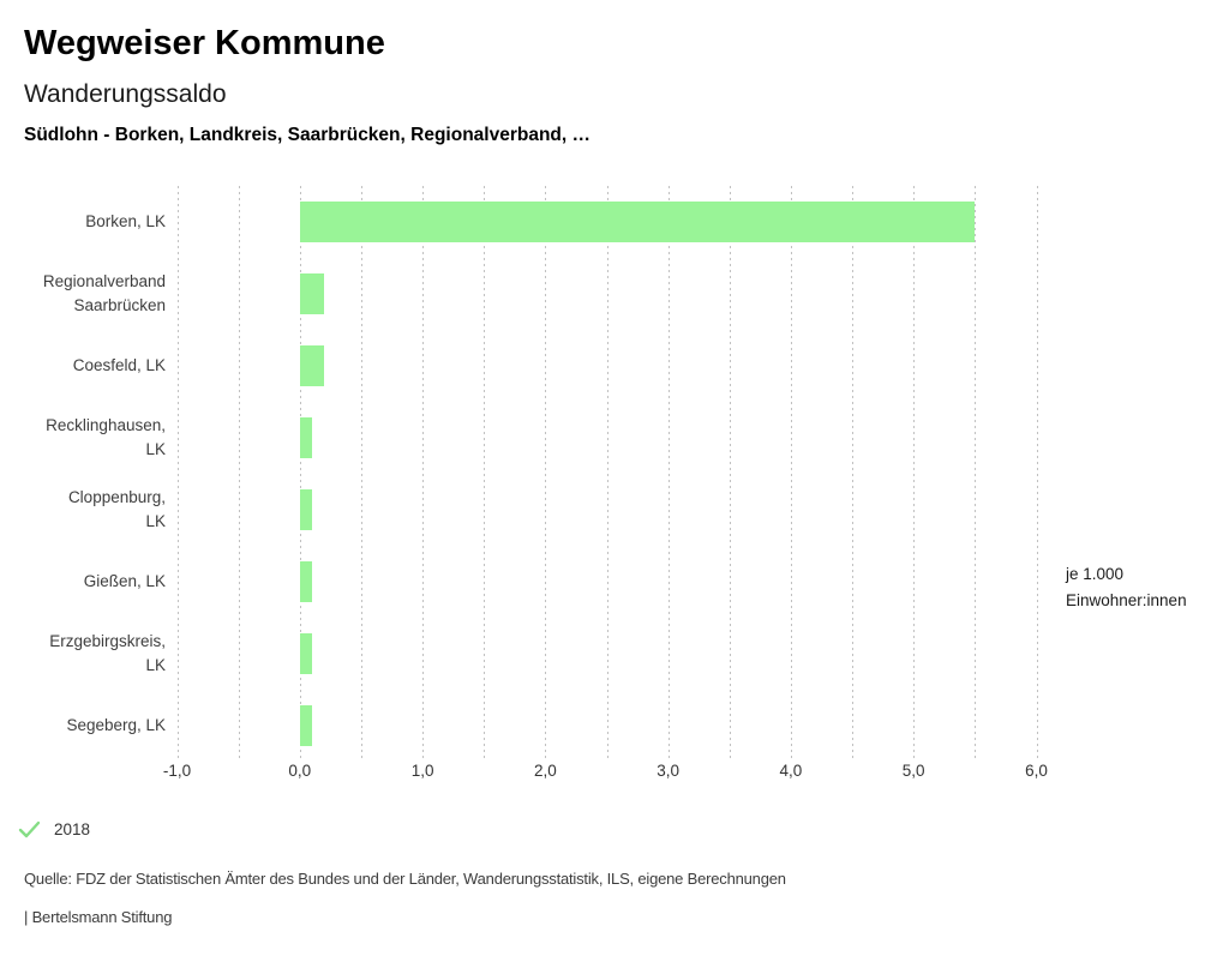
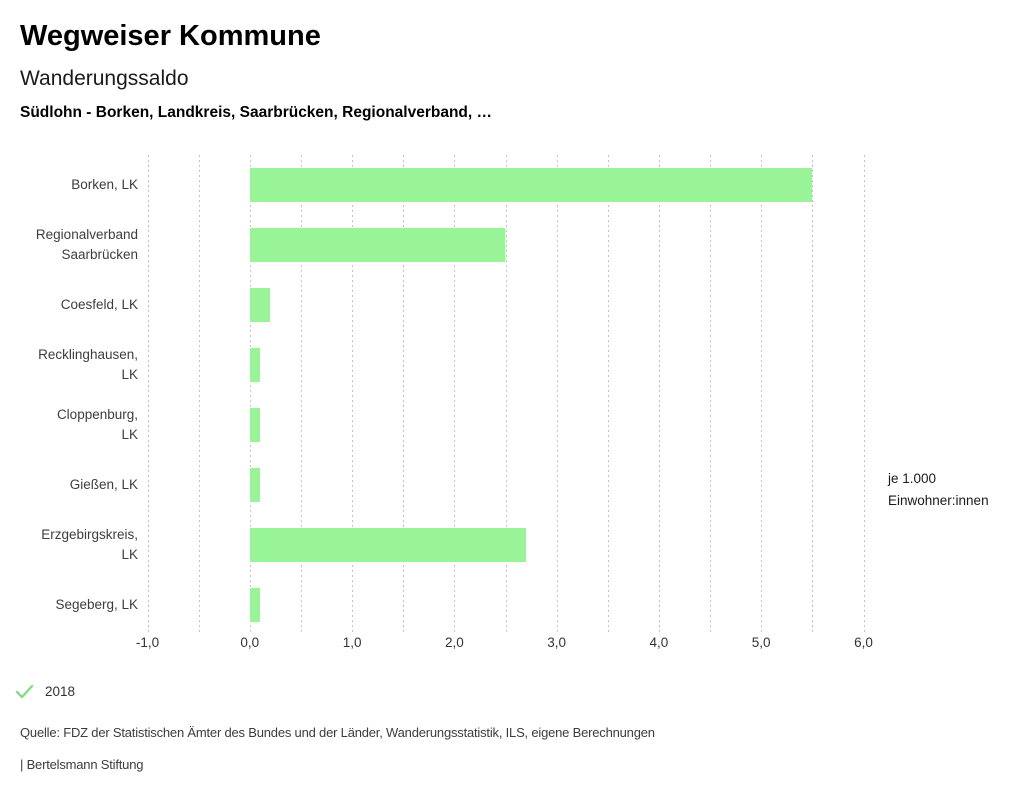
Regionalverband Saarbrücken: 0,2 -> 2,5
Erzgebirgskreis, LK: 0,1 -> 2,7
